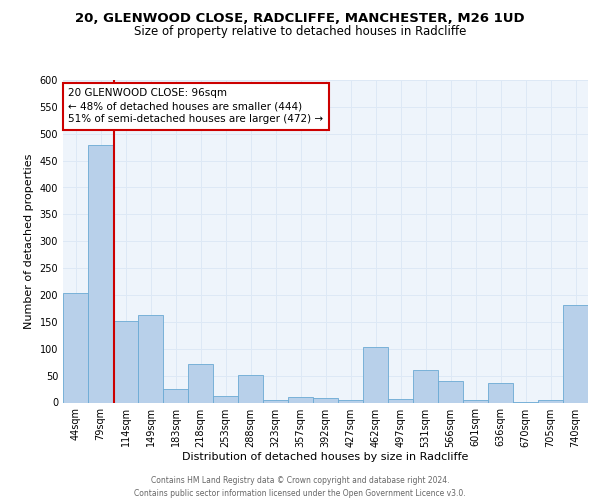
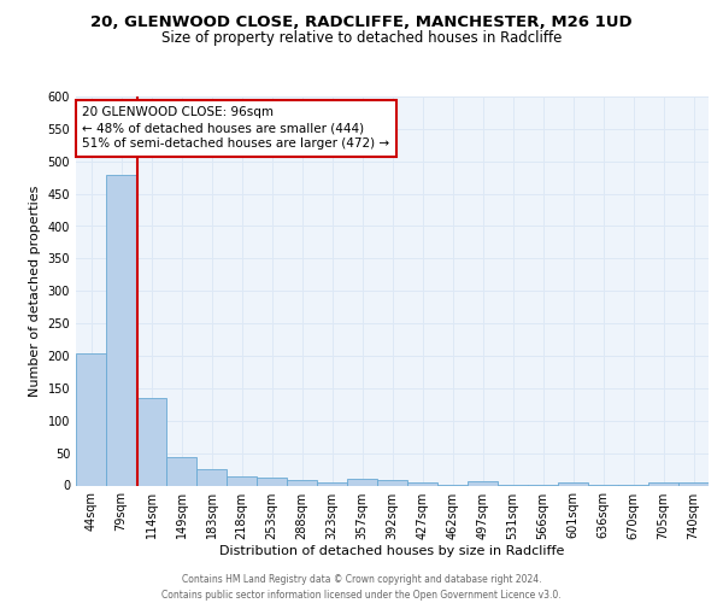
114sqm: 152 -> 134
149sqm: 162 -> 43
218sqm: 72 -> 14
288sqm: 52 -> 8
462sqm: 104 -> 1
531sqm: 60 -> 1
566sqm: 40 -> 1
636sqm: 36 -> 1
740sqm: 182 -> 5
